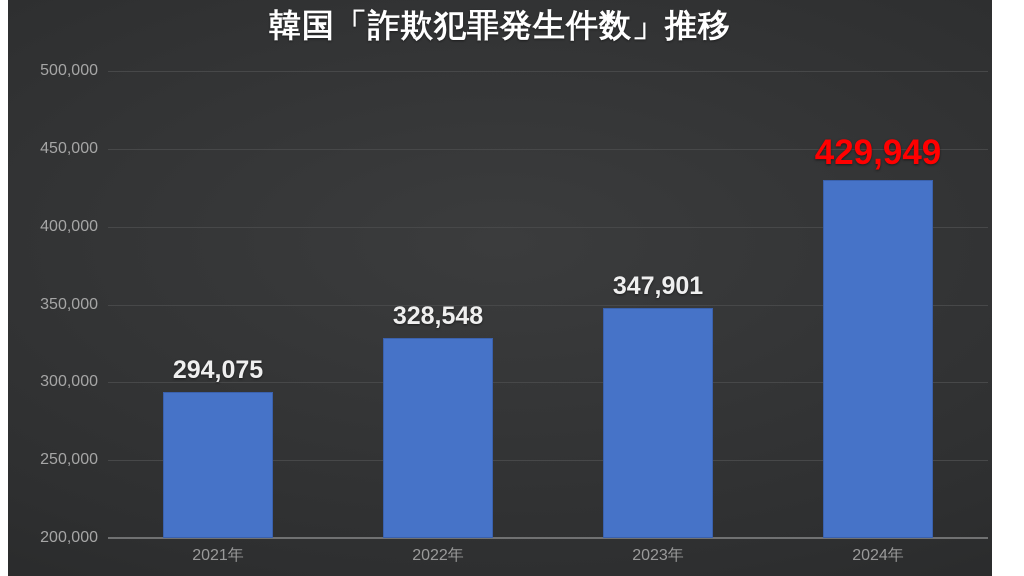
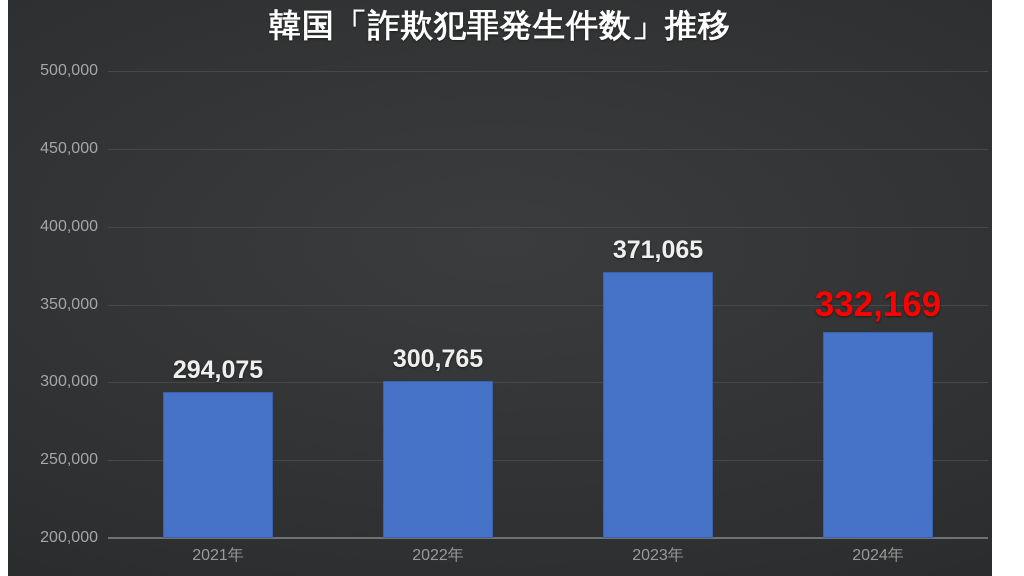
2022年: 328,548 -> 300,765
2023年: 347,901 -> 371,065
2024年: 429,949 -> 332,169
